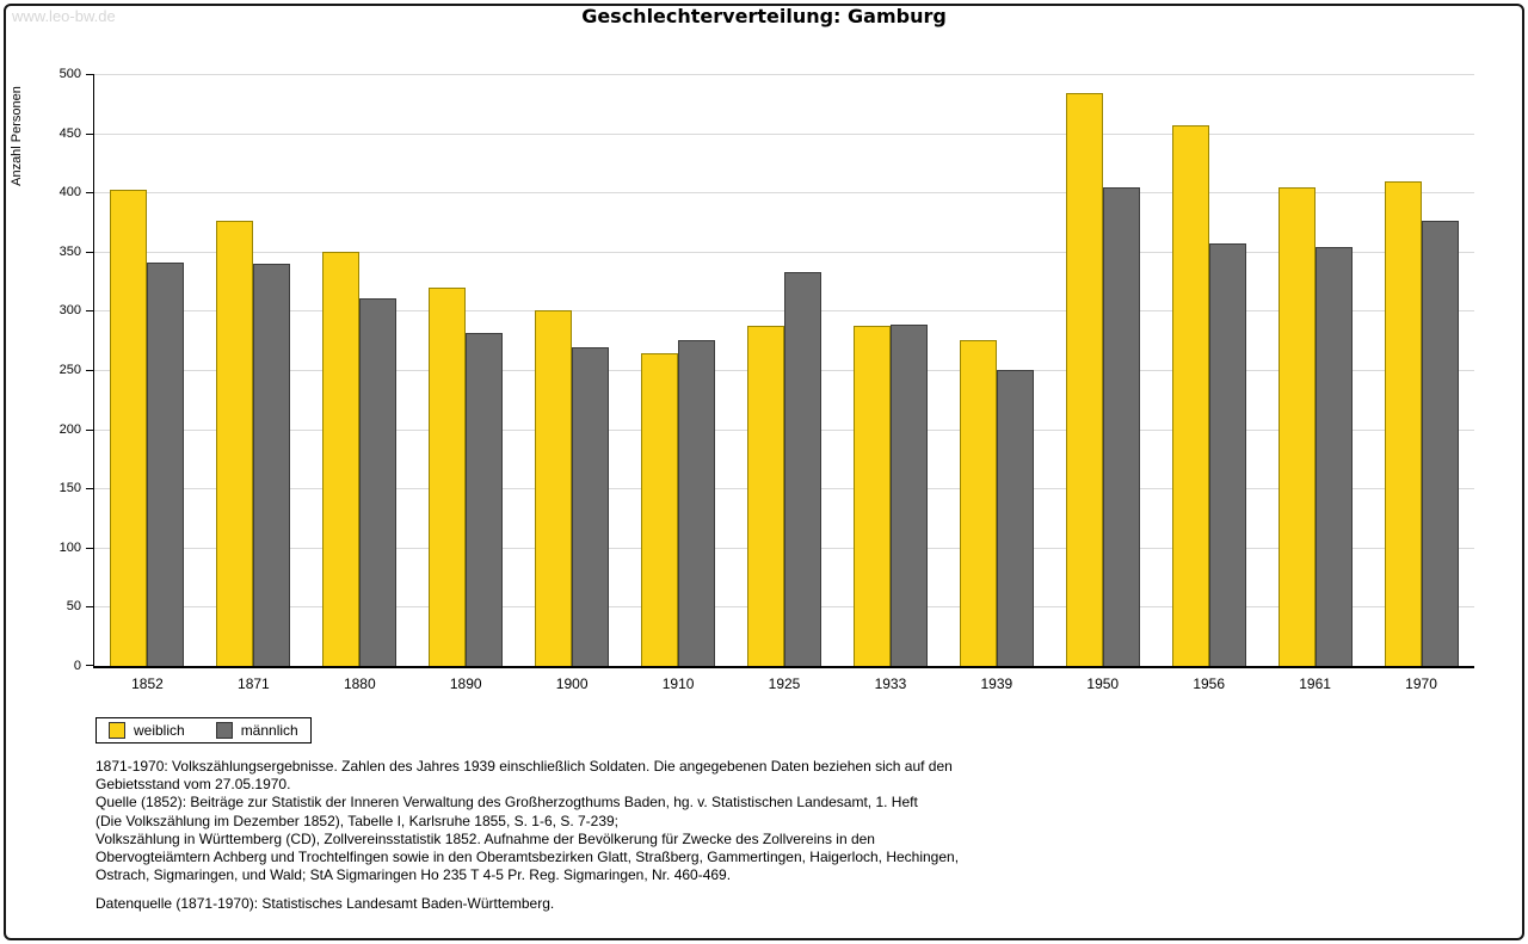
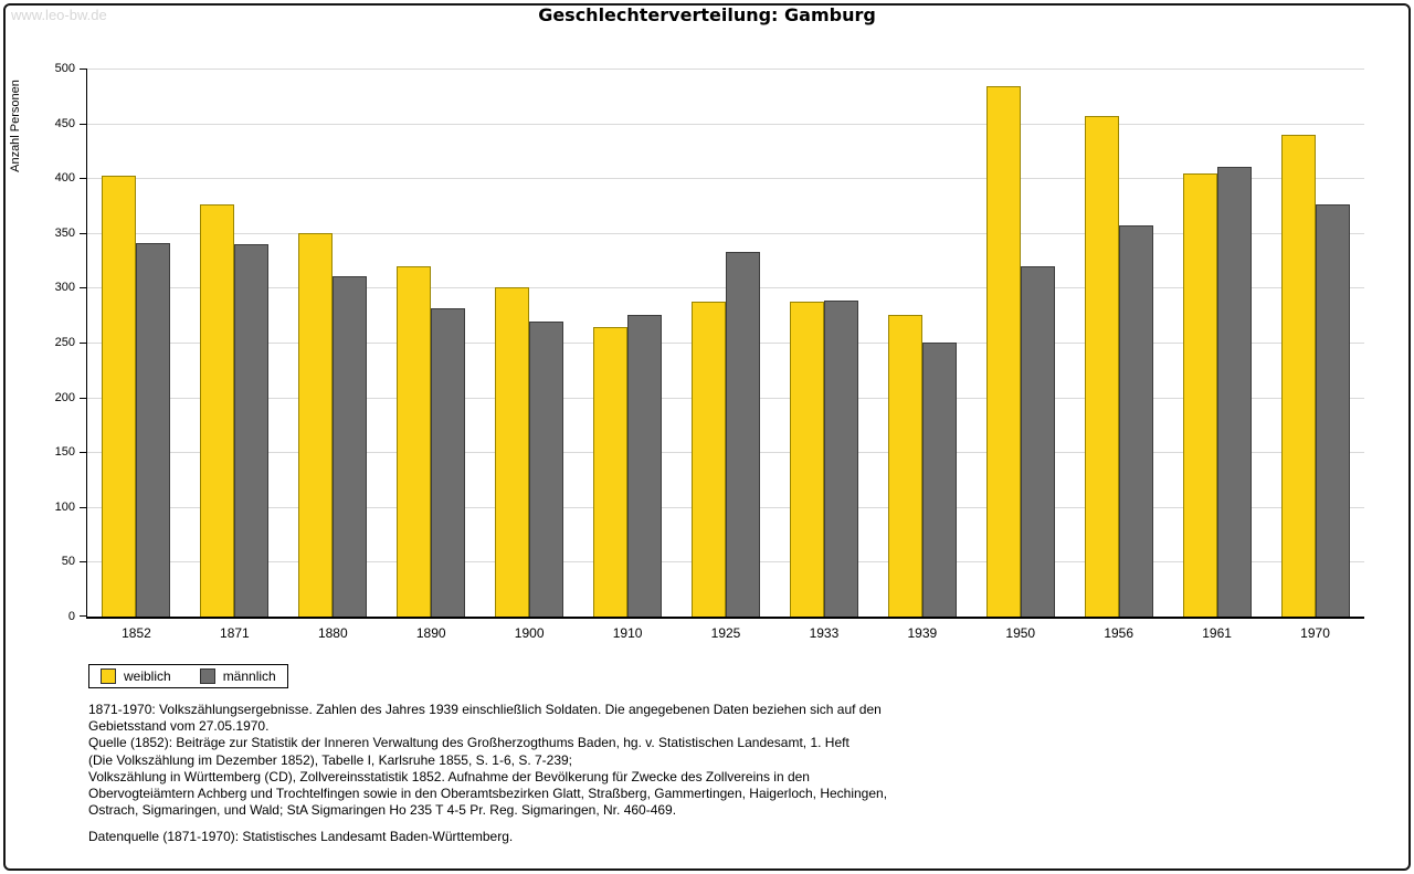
männlich/1950: 400 -> 320
männlich/1961: 350 -> 410
weiblich/1970: 410 -> 440
